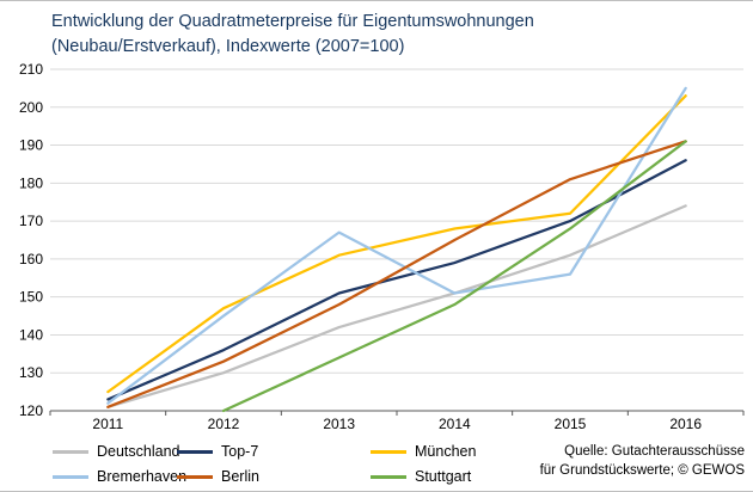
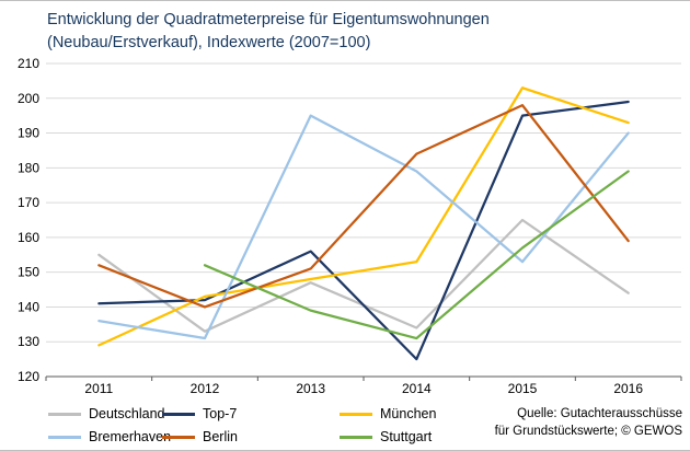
Deutschland/2011: 121 -> 155
Top-7/2011: 123 -> 141
München/2011: 125 -> 129
Bremerhaven/2011: 122 -> 136
Berlin/2011: 121 -> 152
Deutschland/2012: 130 -> 133
Top-7/2012: 136 -> 142
München/2012: 147 -> 143
Bremerhaven/2012: 145 -> 131
Berlin/2012: 133 -> 140
Stuttgart/2012: 120 -> 152
Deutschland/2013: 142 -> 147
Top-7/2013: 151 -> 156
München/2013: 161 -> 148
Bremerhaven/2013: 167 -> 195
Berlin/2013: 148 -> 151
Stuttgart/2013: 134 -> 139
Deutschland/2014: 151 -> 134
Top-7/2014: 159 -> 125
München/2014: 168 -> 153
Bremerhaven/2014: 151 -> 179
Berlin/2014: 165 -> 184
Stuttgart/2014: 148 -> 131
Deutschland/2015: 161 -> 165
Top-7/2015: 170 -> 195
München/2015: 172 -> 203
Bremerhaven/2015: 156 -> 153
Berlin/2015: 181 -> 198
Stuttgart/2015: 168 -> 157
Deutschland/2016: 174 -> 144
Top-7/2016: 186 -> 199
München/2016: 203 -> 193
Bremerhaven/2016: 205 -> 190
Berlin/2016: 191 -> 159
Stuttgart/2016: 191 -> 179
